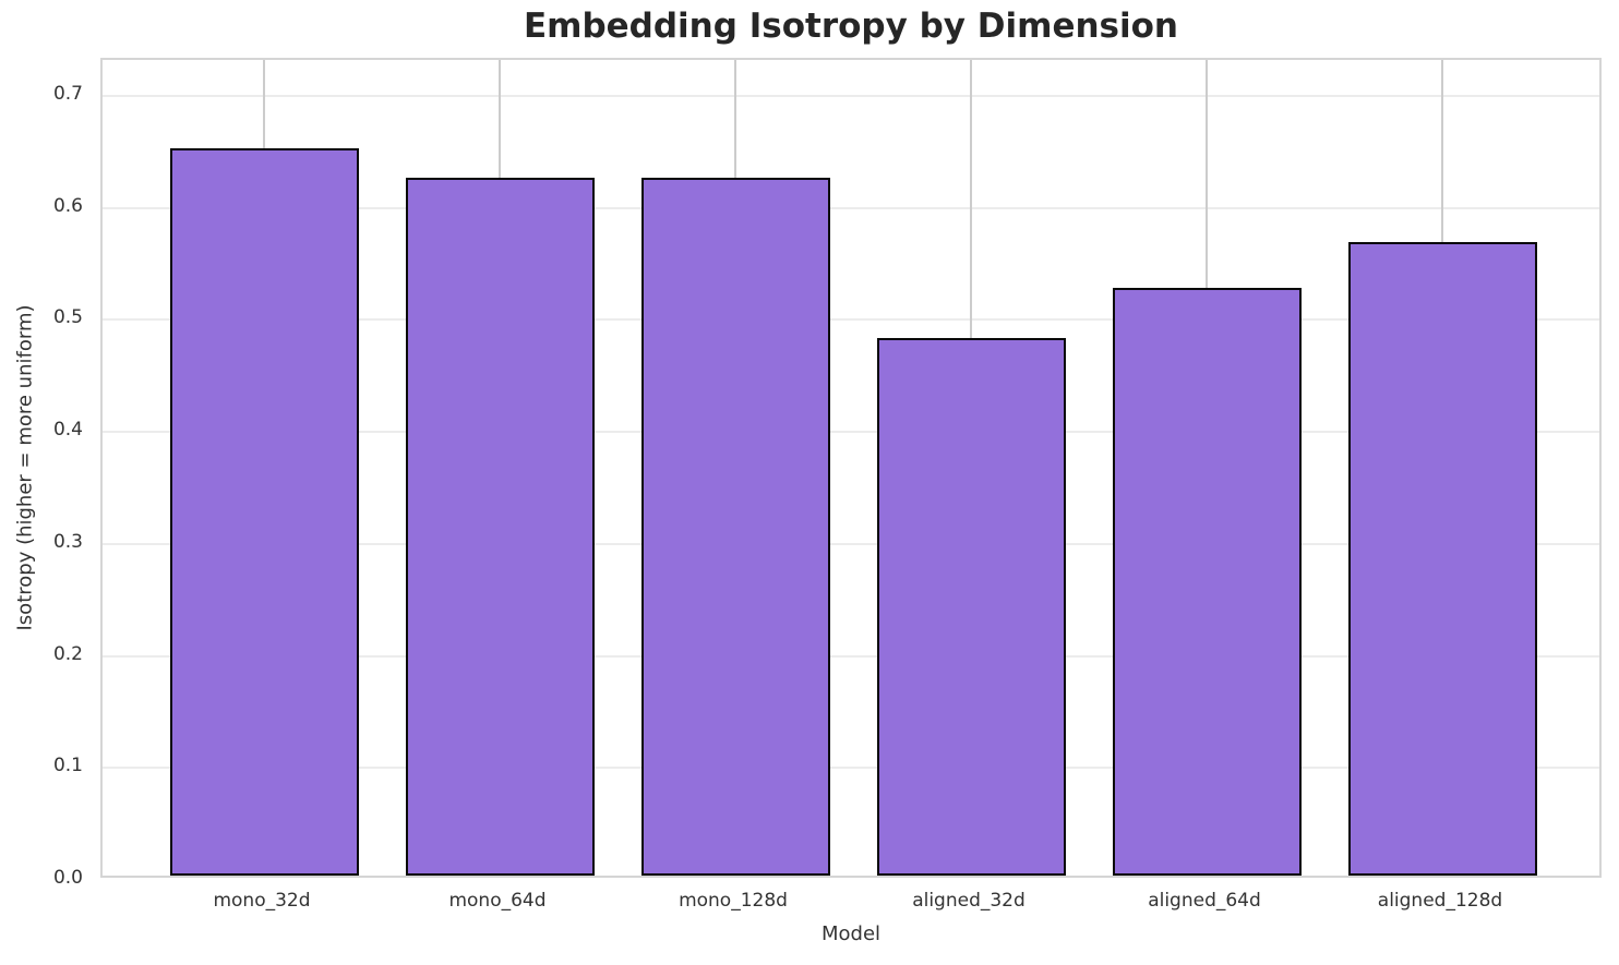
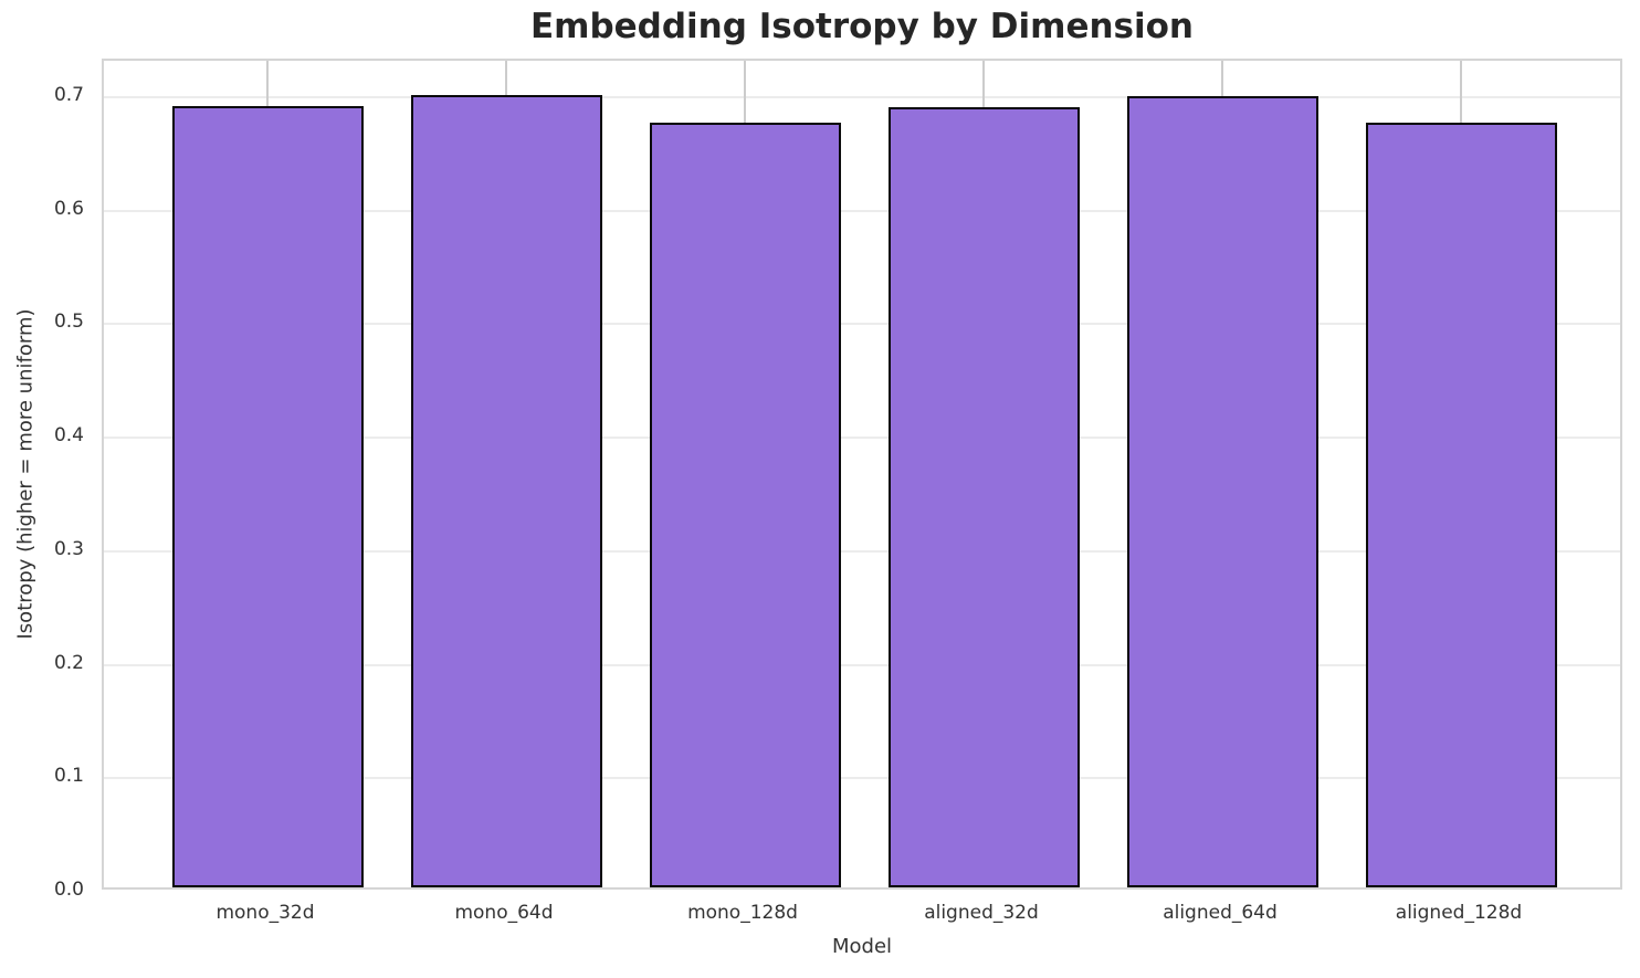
mono_32d: 0.649 -> 0.688
mono_64d: 0.623 -> 0.698
mono_128d: 0.623 -> 0.674
aligned_32d: 0.480 -> 0.687
aligned_64d: 0.525 -> 0.697
aligned_128d: 0.566 -> 0.674
